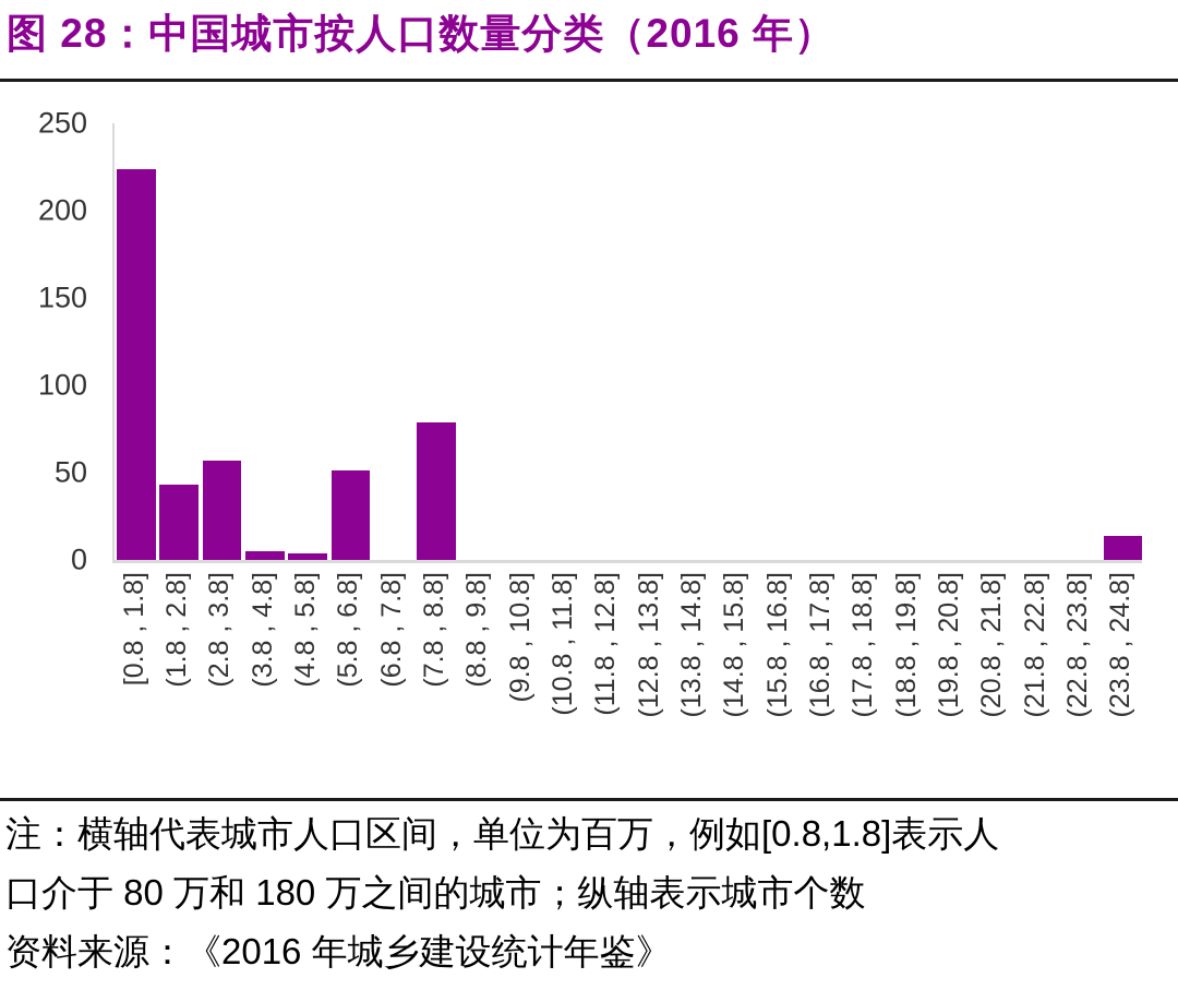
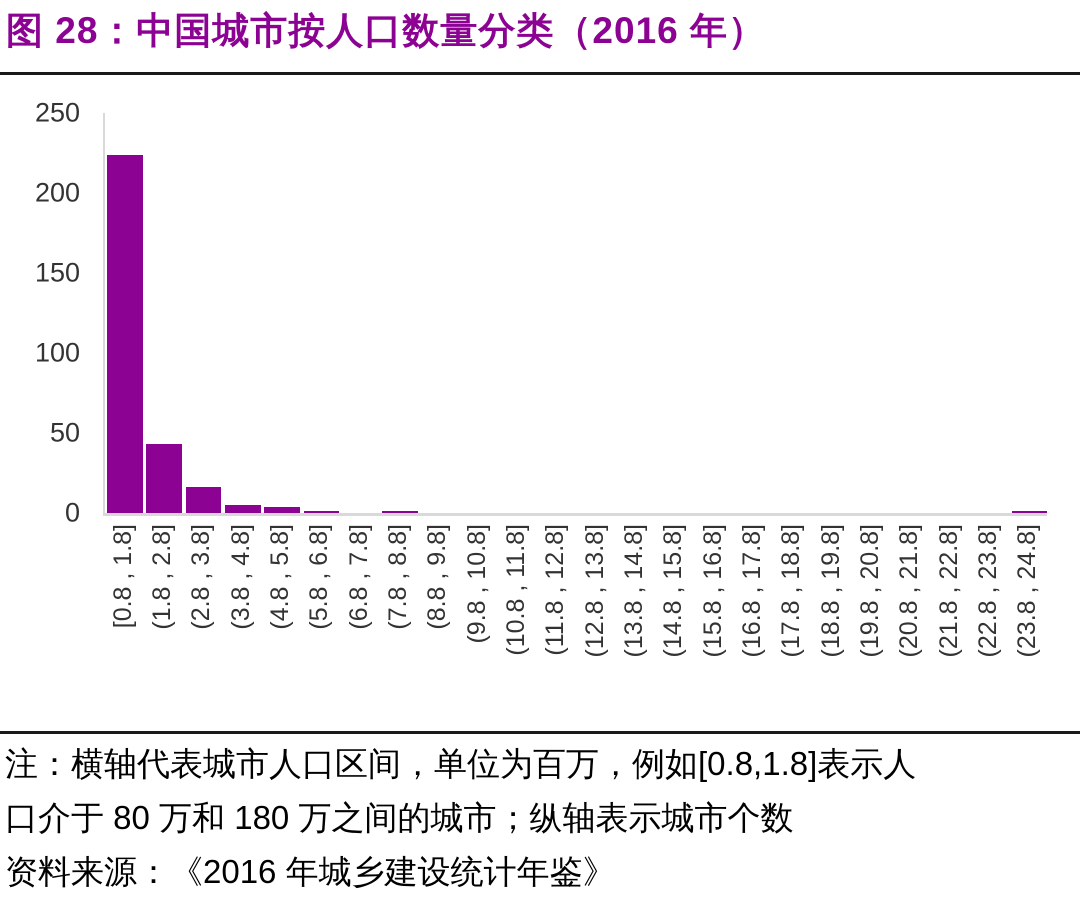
(2.8 , 3.8]: 57 -> 16
(5.8 , 6.8]: 51 -> 1
(7.8 , 8.8]: 79 -> 1
(23.8 , 24.8]: 14 -> 1
